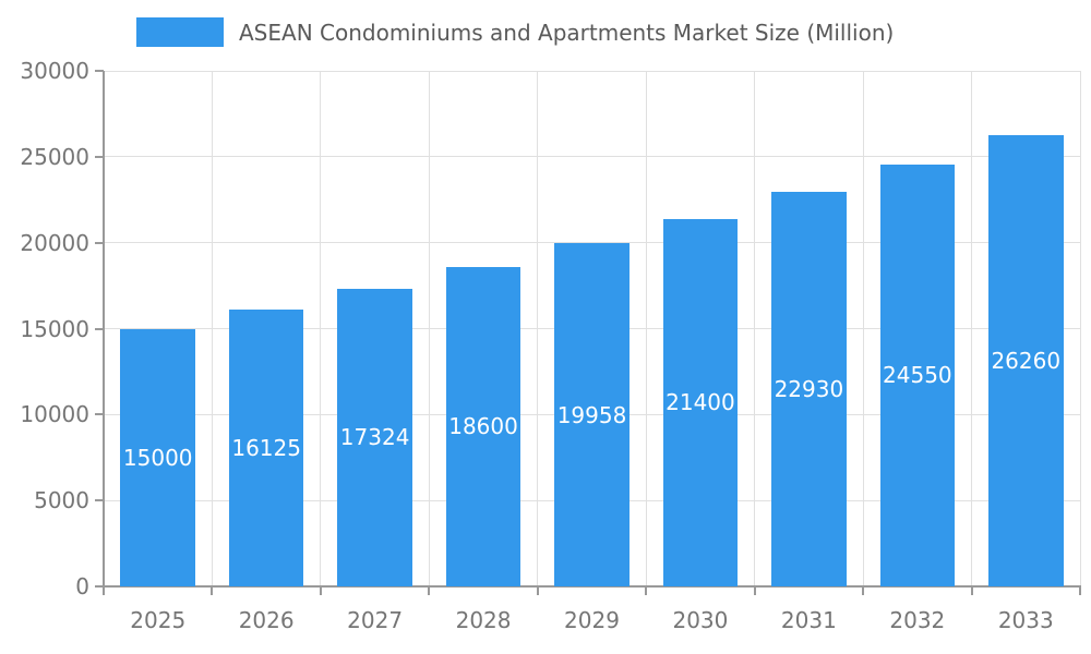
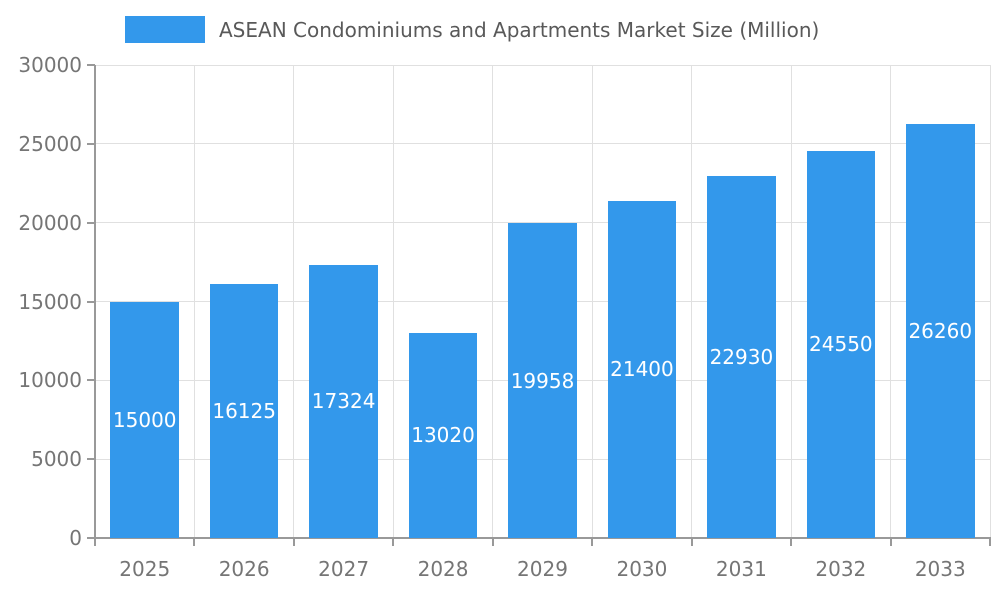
2028: 18600 -> 13020
